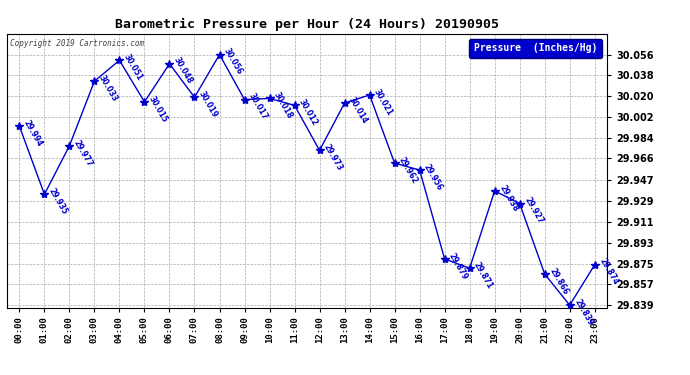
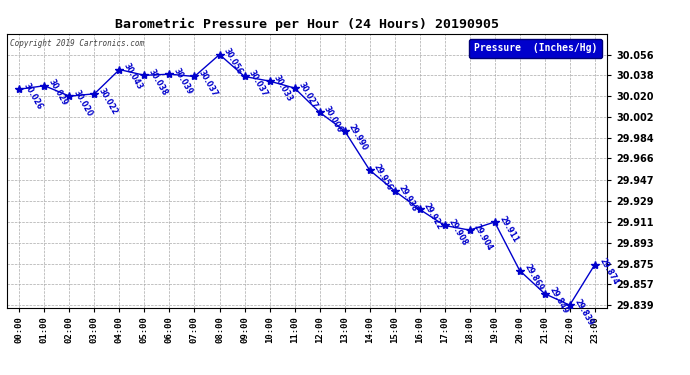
00:00: 29.994 -> 30.026
01:00: 29.935 -> 30.029
02:00: 29.977 -> 30.020
03:00: 30.033 -> 30.022
04:00: 30.051 -> 30.043
05:00: 30.015 -> 30.038
06:00: 30.048 -> 30.039
07:00: 30.019 -> 30.037
09:00: 30.017 -> 30.037
10:00: 30.018 -> 30.033
11:00: 30.012 -> 30.027
12:00: 29.973 -> 30.006
13:00: 30.014 -> 29.990
14:00: 30.021 -> 29.956
15:00: 29.962 -> 29.938
16:00: 29.956 -> 29.922
17:00: 29.879 -> 29.908
18:00: 29.871 -> 29.904
19:00: 29.938 -> 29.911
20:00: 29.927 -> 29.869
21:00: 29.866 -> 29.849
